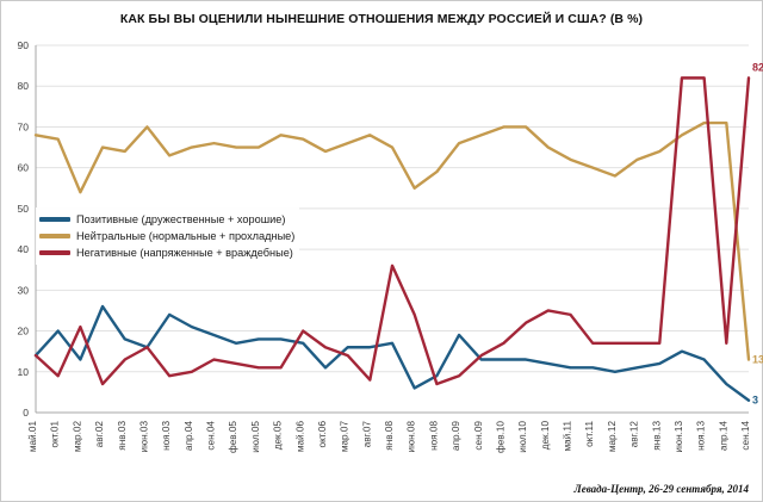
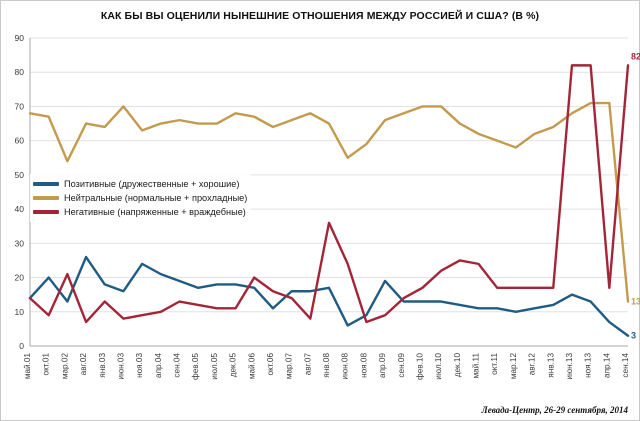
Негативные (напряженные + враждебные)/июн.03: 16 -> 8
